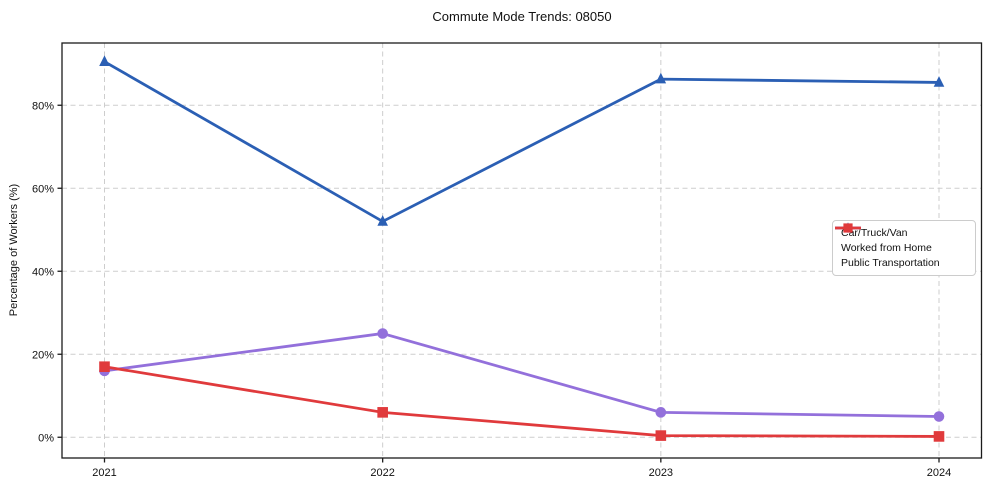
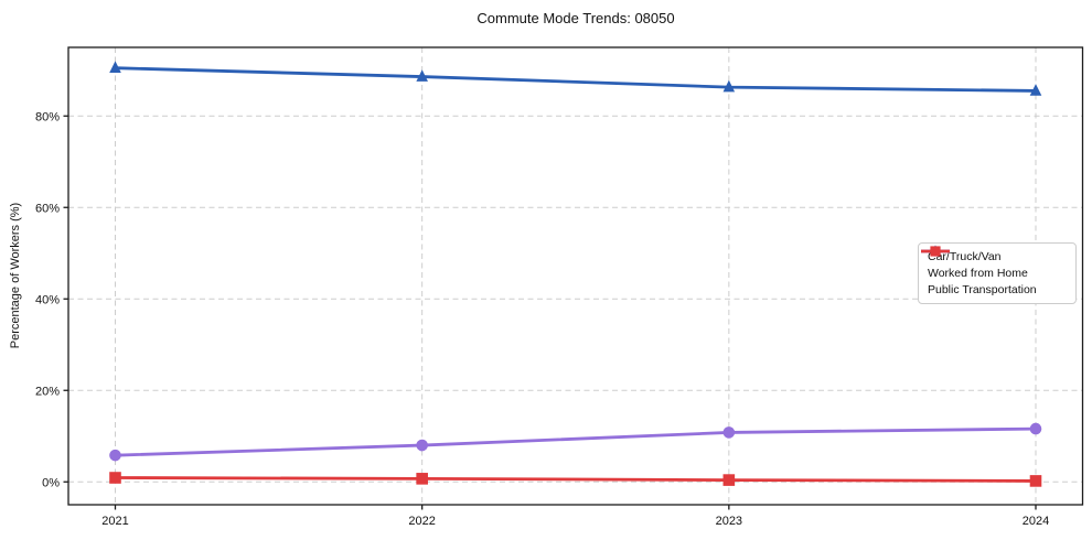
Worked from Home/2021: 16% -> 6%
Public Transportation/2021: 17% -> 1%
Car/Truck/Van/2022: 52% -> 89%
Worked from Home/2022: 25% -> 8%
Public Transportation/2022: 6% -> 1%
Worked from Home/2023: 6% -> 11%
Worked from Home/2024: 5% -> 12%
